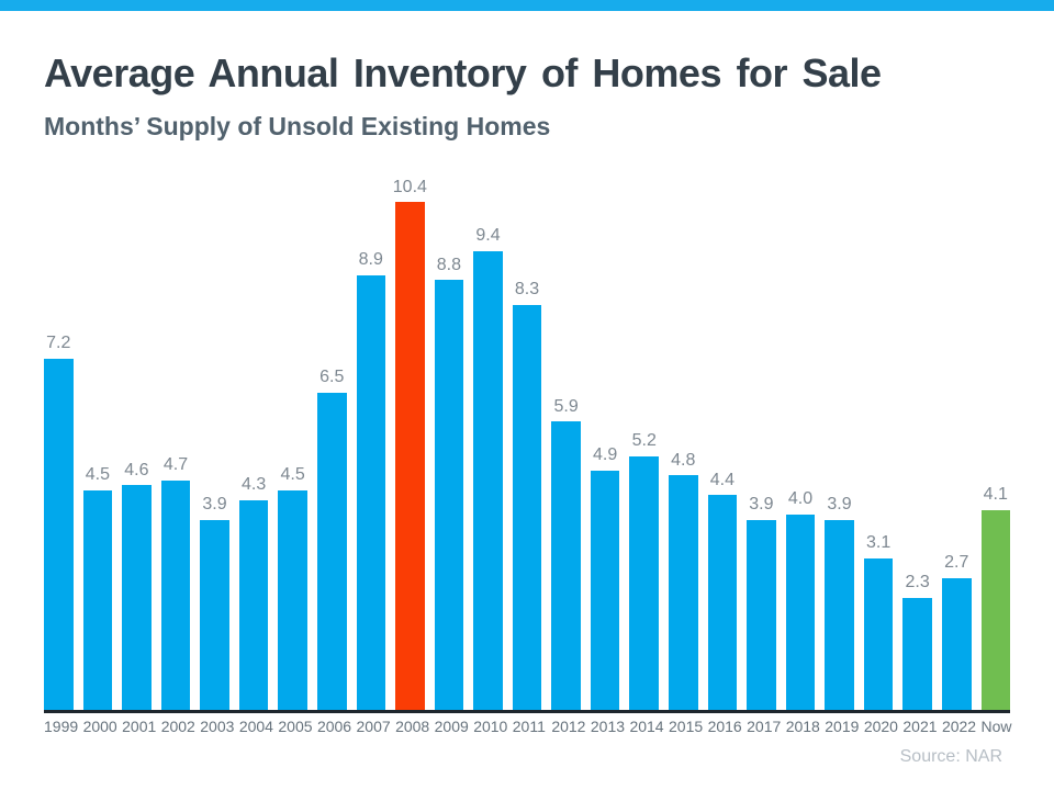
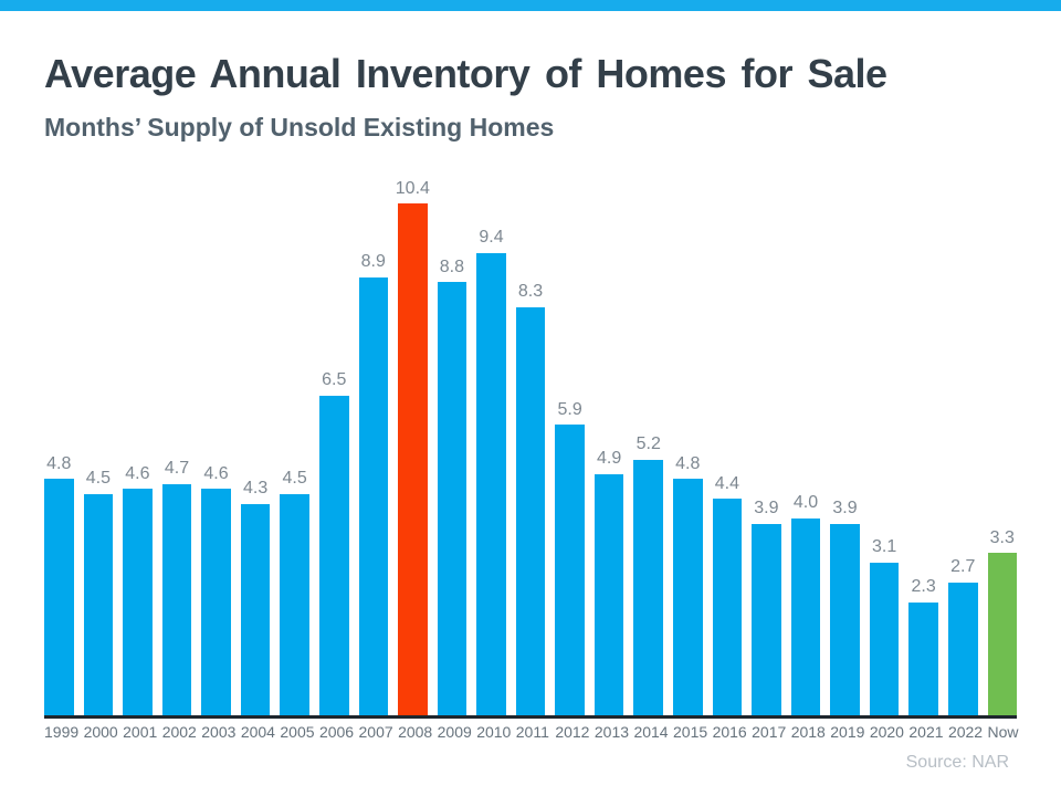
1999: 7.2 -> 4.8
2003: 3.9 -> 4.6
Now: 4.1 -> 3.3
